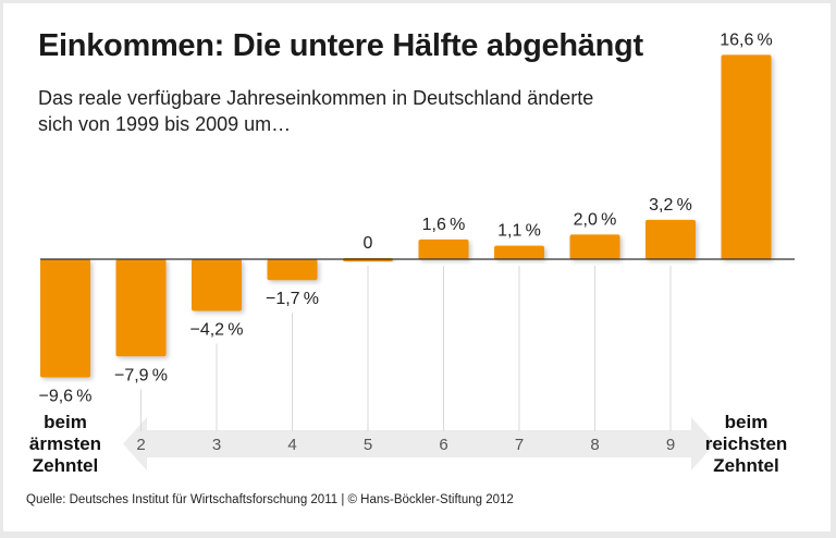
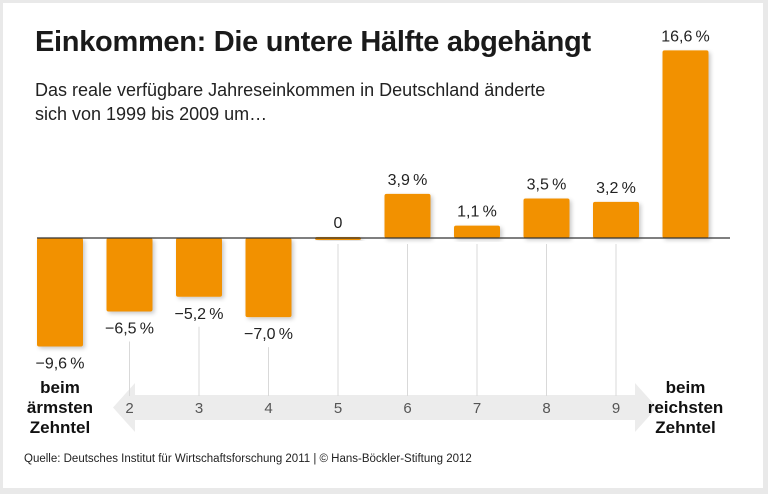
2: −7,9 -> −6,5
3: −4,2 -> −5,2
4: −1,7 -> −7,0
6: 1,6 -> 3,9
8: 2,0 -> 3,5
